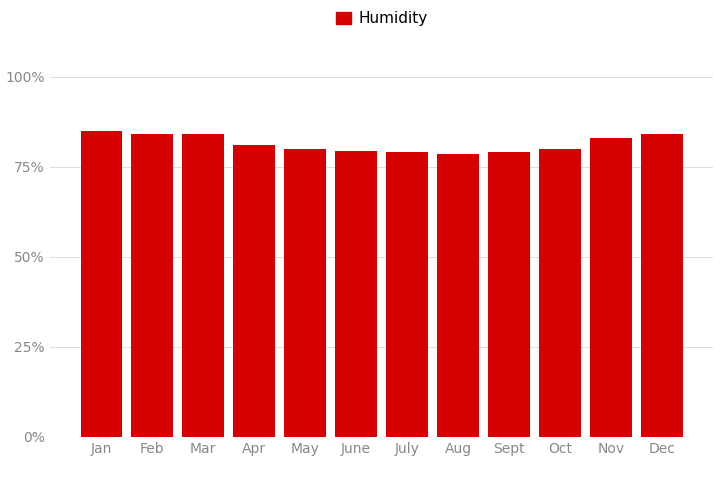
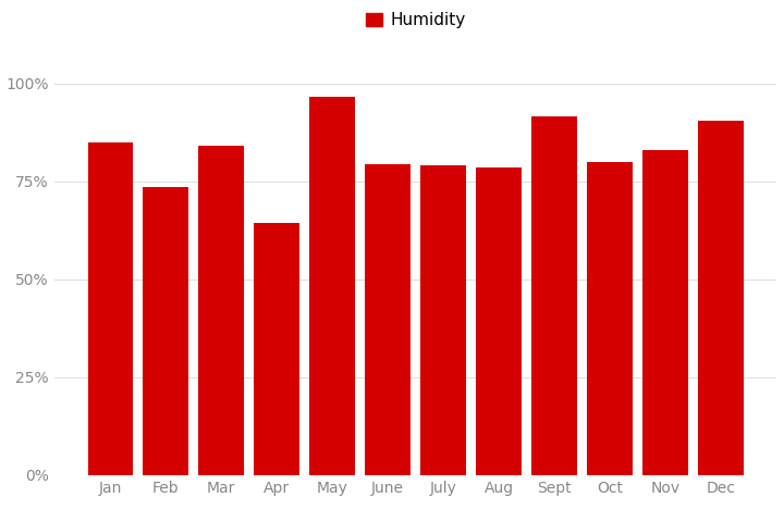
Feb: 84.0% -> 73.5%
Apr: 81.0% -> 64.5%
May: 80.0% -> 96.5%
Sept: 79.0% -> 91.5%
Dec: 84.0% -> 90.5%
